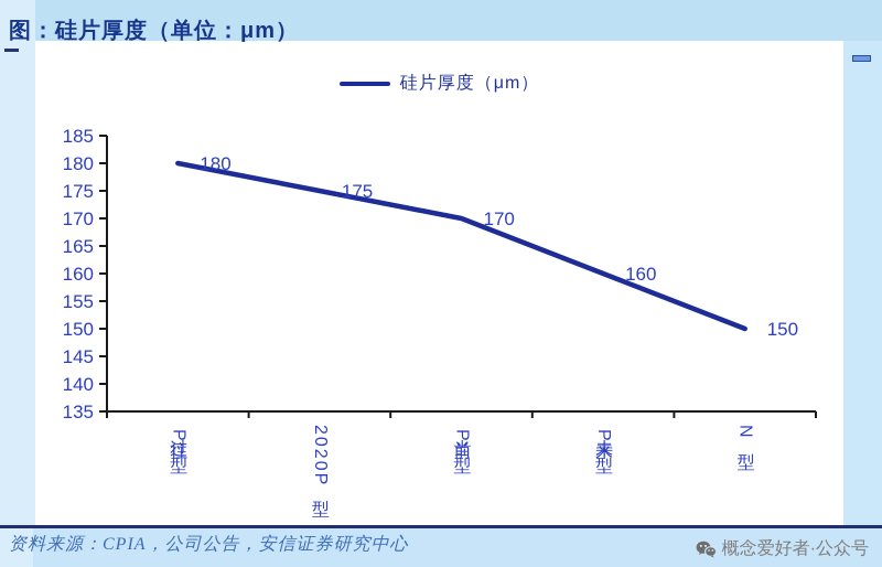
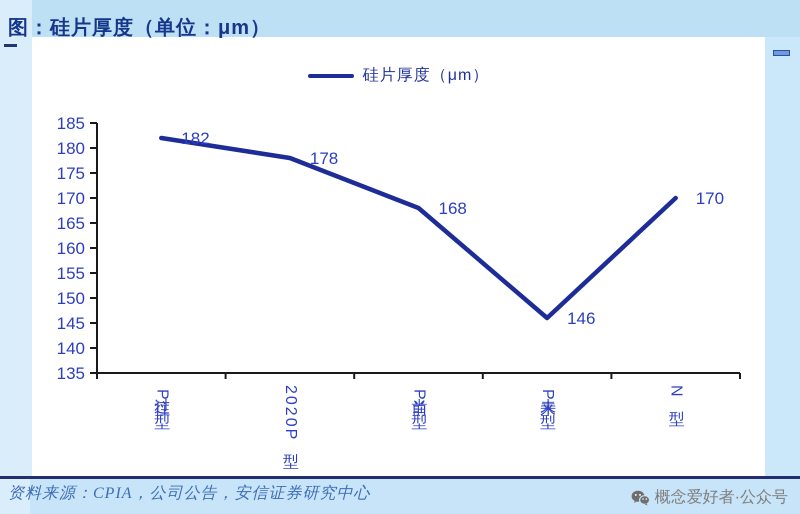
过往P型: 180 -> 182
2020P型: 175 -> 178
当前P型: 170 -> 168
未来P型: 160 -> 146
N型: 150 -> 170
